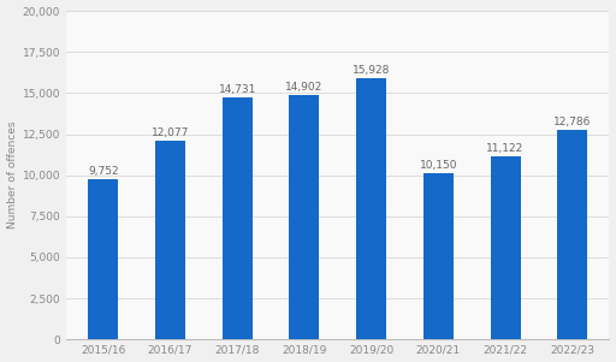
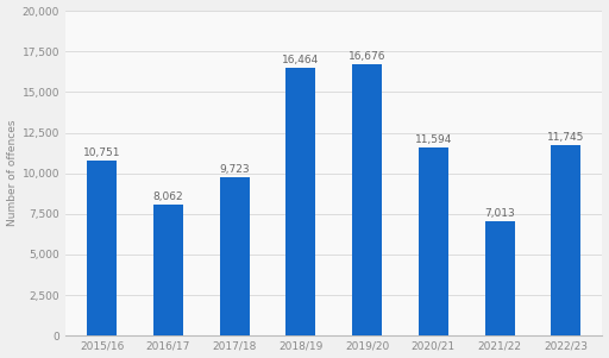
2015/16: 9,752 -> 10,751
2016/17: 12,077 -> 8,062
2017/18: 14,731 -> 9,723
2018/19: 14,902 -> 16,464
2019/20: 15,928 -> 16,676
2020/21: 10,150 -> 11,594
2021/22: 11,122 -> 7,013
2022/23: 12,786 -> 11,745
